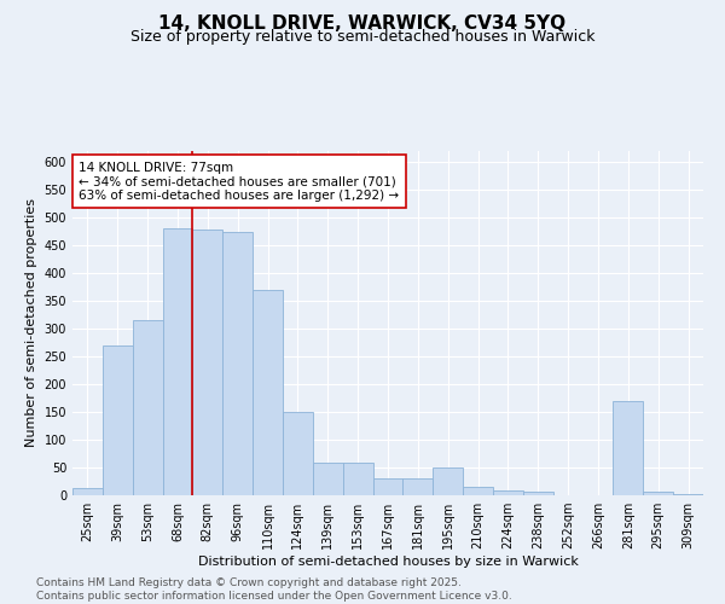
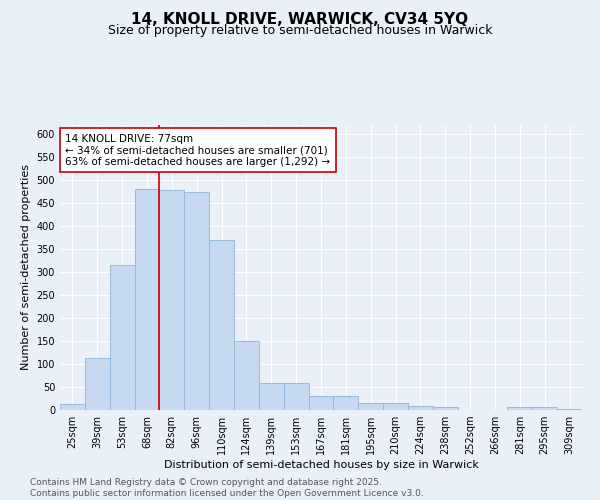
39sqm: 270 -> 113
195sqm: 50 -> 15
281sqm: 170 -> 6
